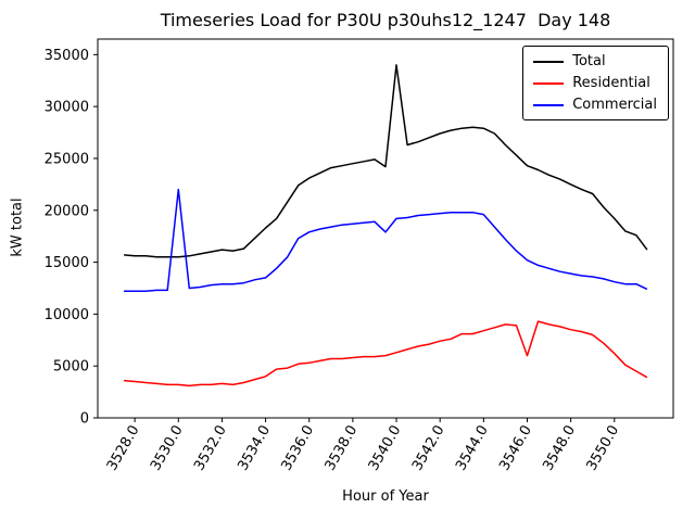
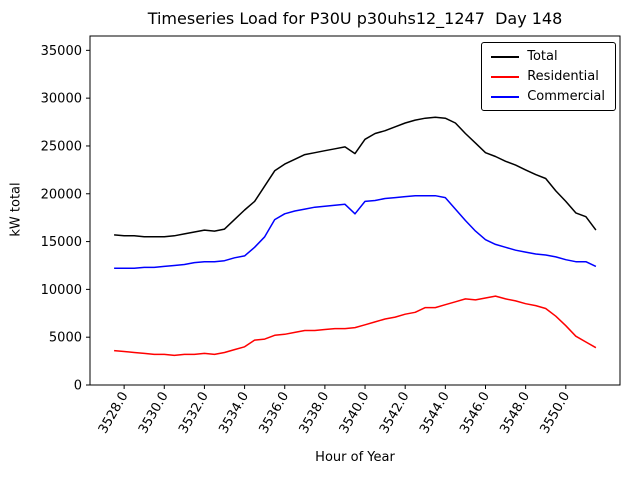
Commercial/3530.0: 22000 -> 12000
Total/3540.0: 34000 -> 26000
Residential/3546.0: 6000 -> 9000
